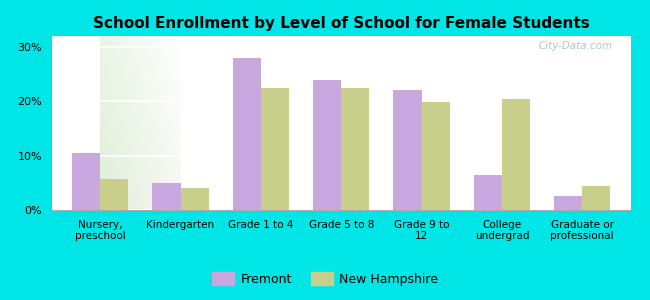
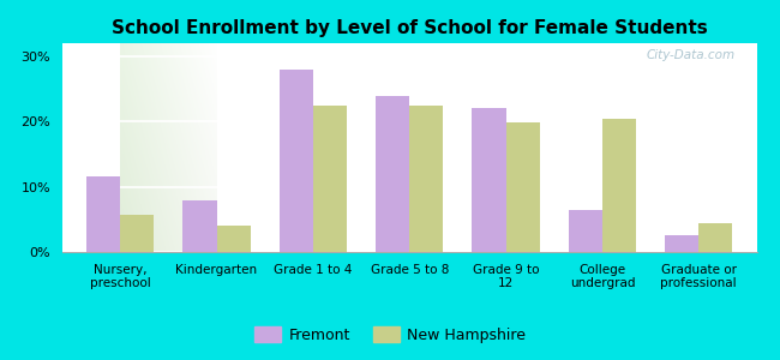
Fremont/Nursery, preschool: 10.5% -> 11.6%
Fremont/Kindergarten: 5.0% -> 8.0%
